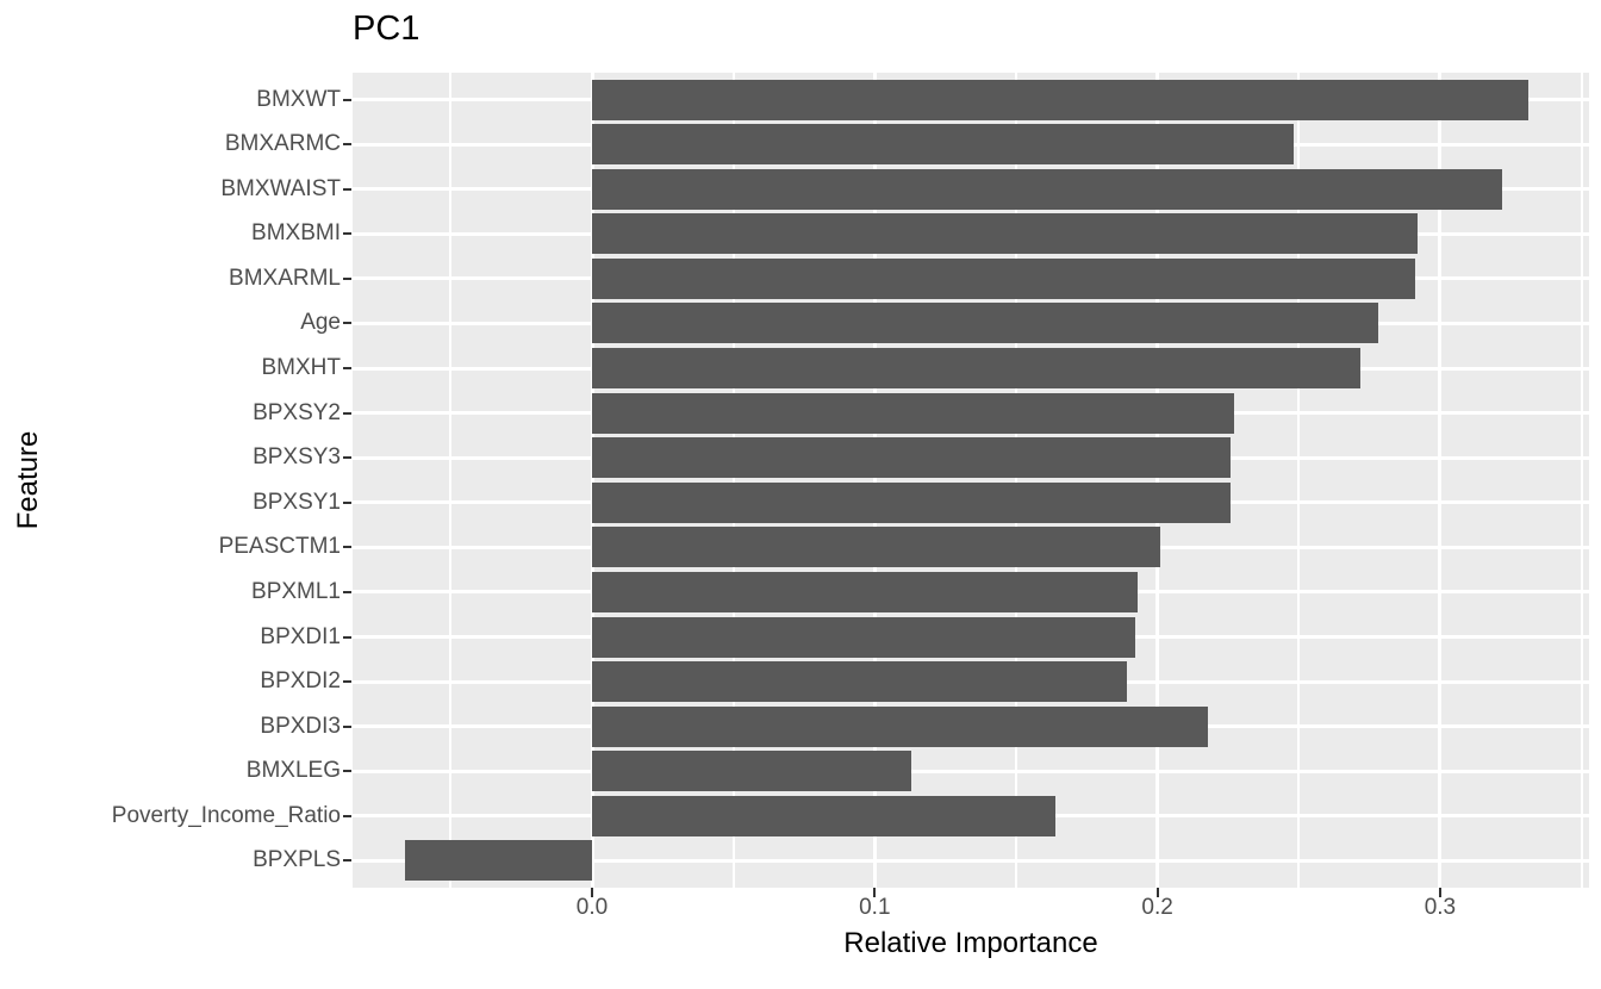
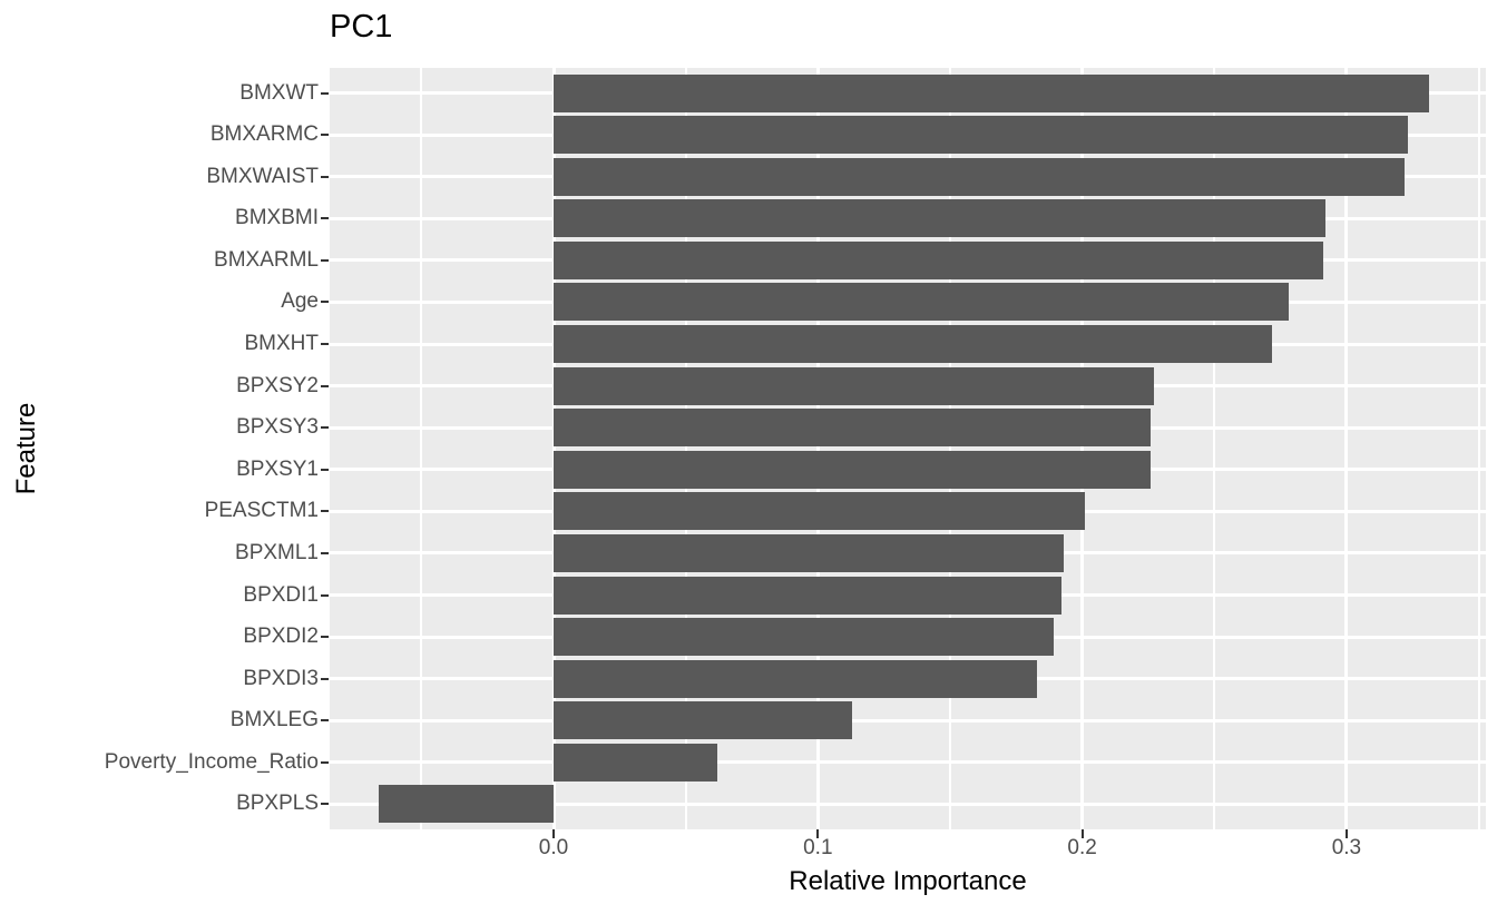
BMXARMC: 0.248 -> 0.323
BPXDI3: 0.218 -> 0.183
Poverty_Income_Ratio: 0.164 -> 0.062
